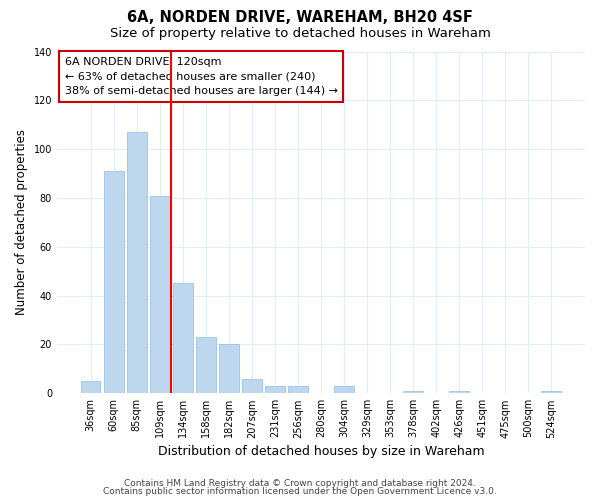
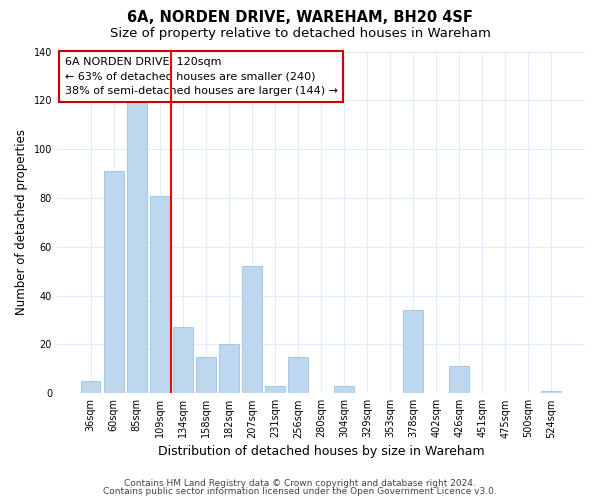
85sqm: 107 -> 120
134sqm: 45 -> 27
158sqm: 23 -> 15
207sqm: 6 -> 52
256sqm: 3 -> 15
378sqm: 1 -> 34
426sqm: 1 -> 11
